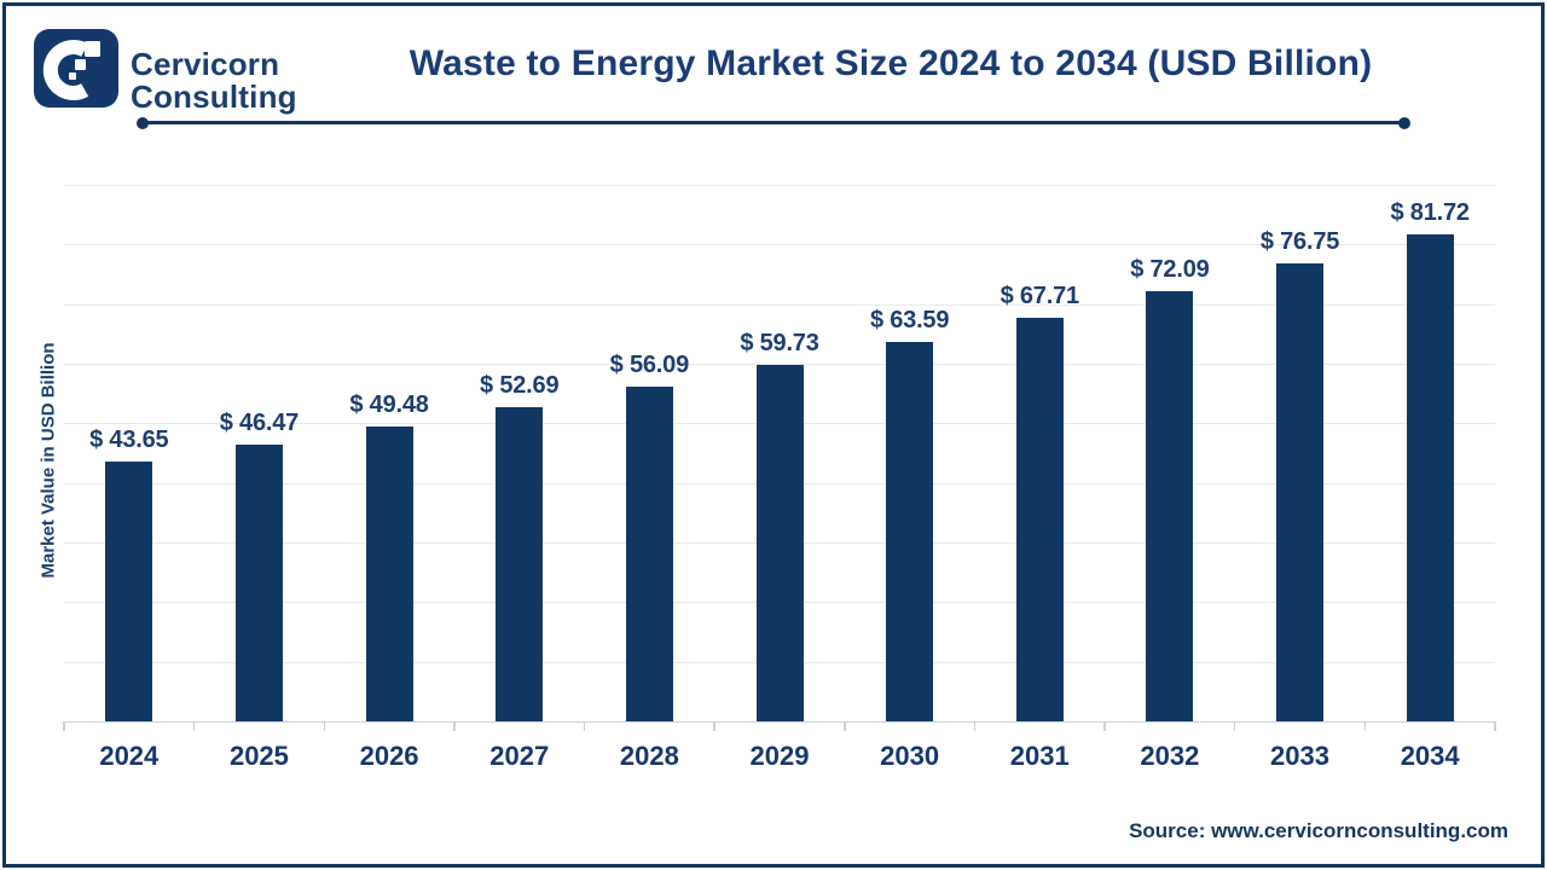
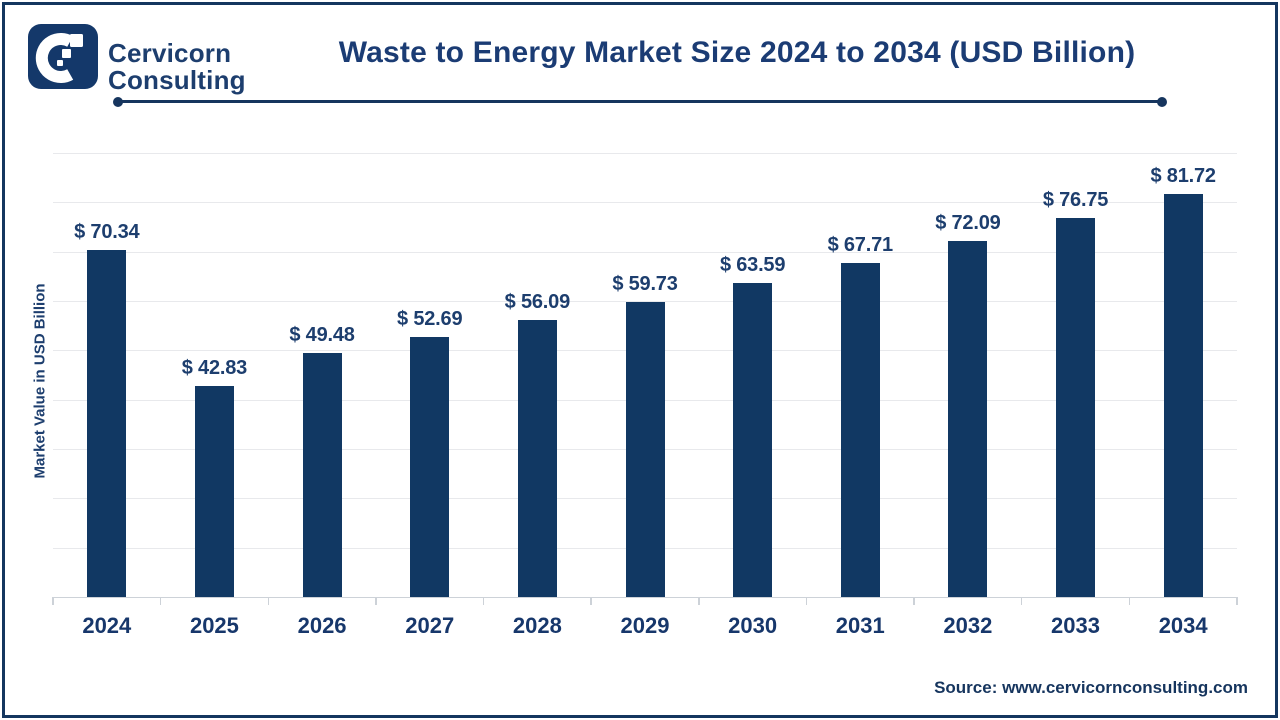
2024: 43.65 -> 70.34
2025: 46.47 -> 42.83
